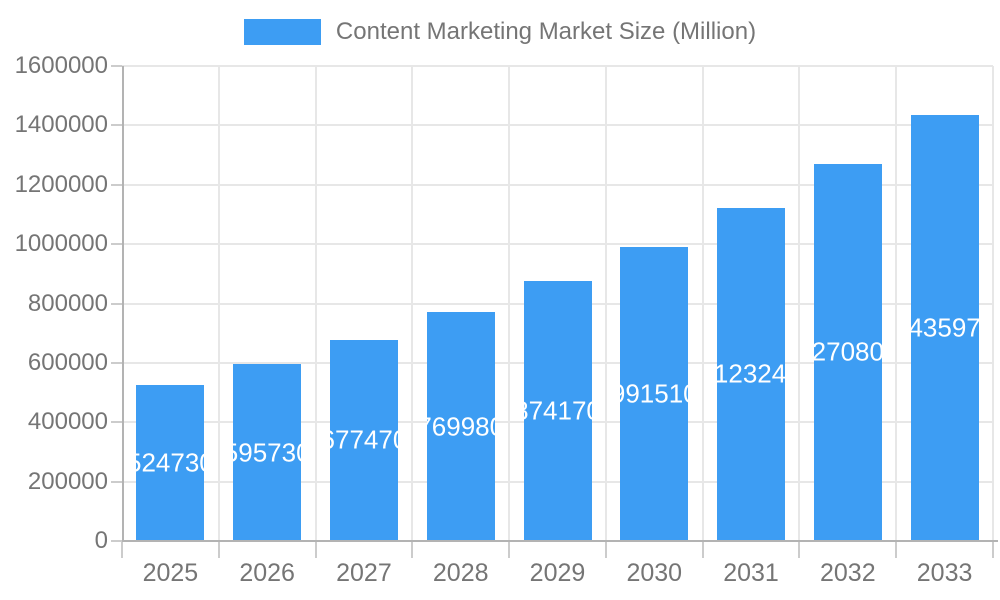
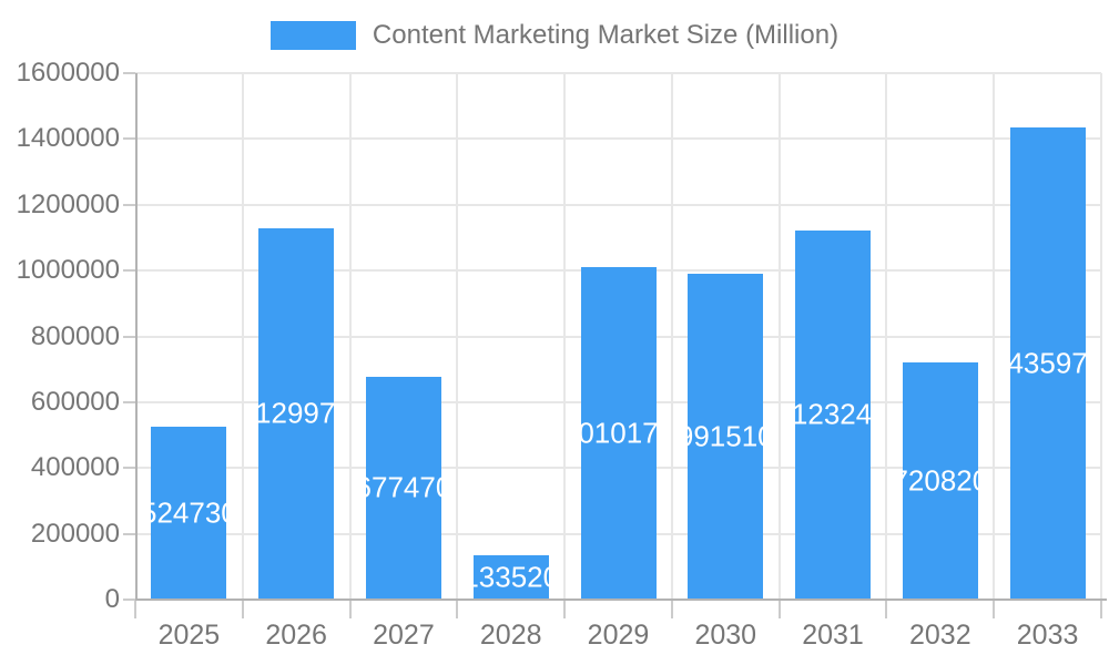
2026: 595730 -> 1129970
2028: 769980 -> 133520
2029: 874170 -> 1010170
2032: 1270800 -> 720820
